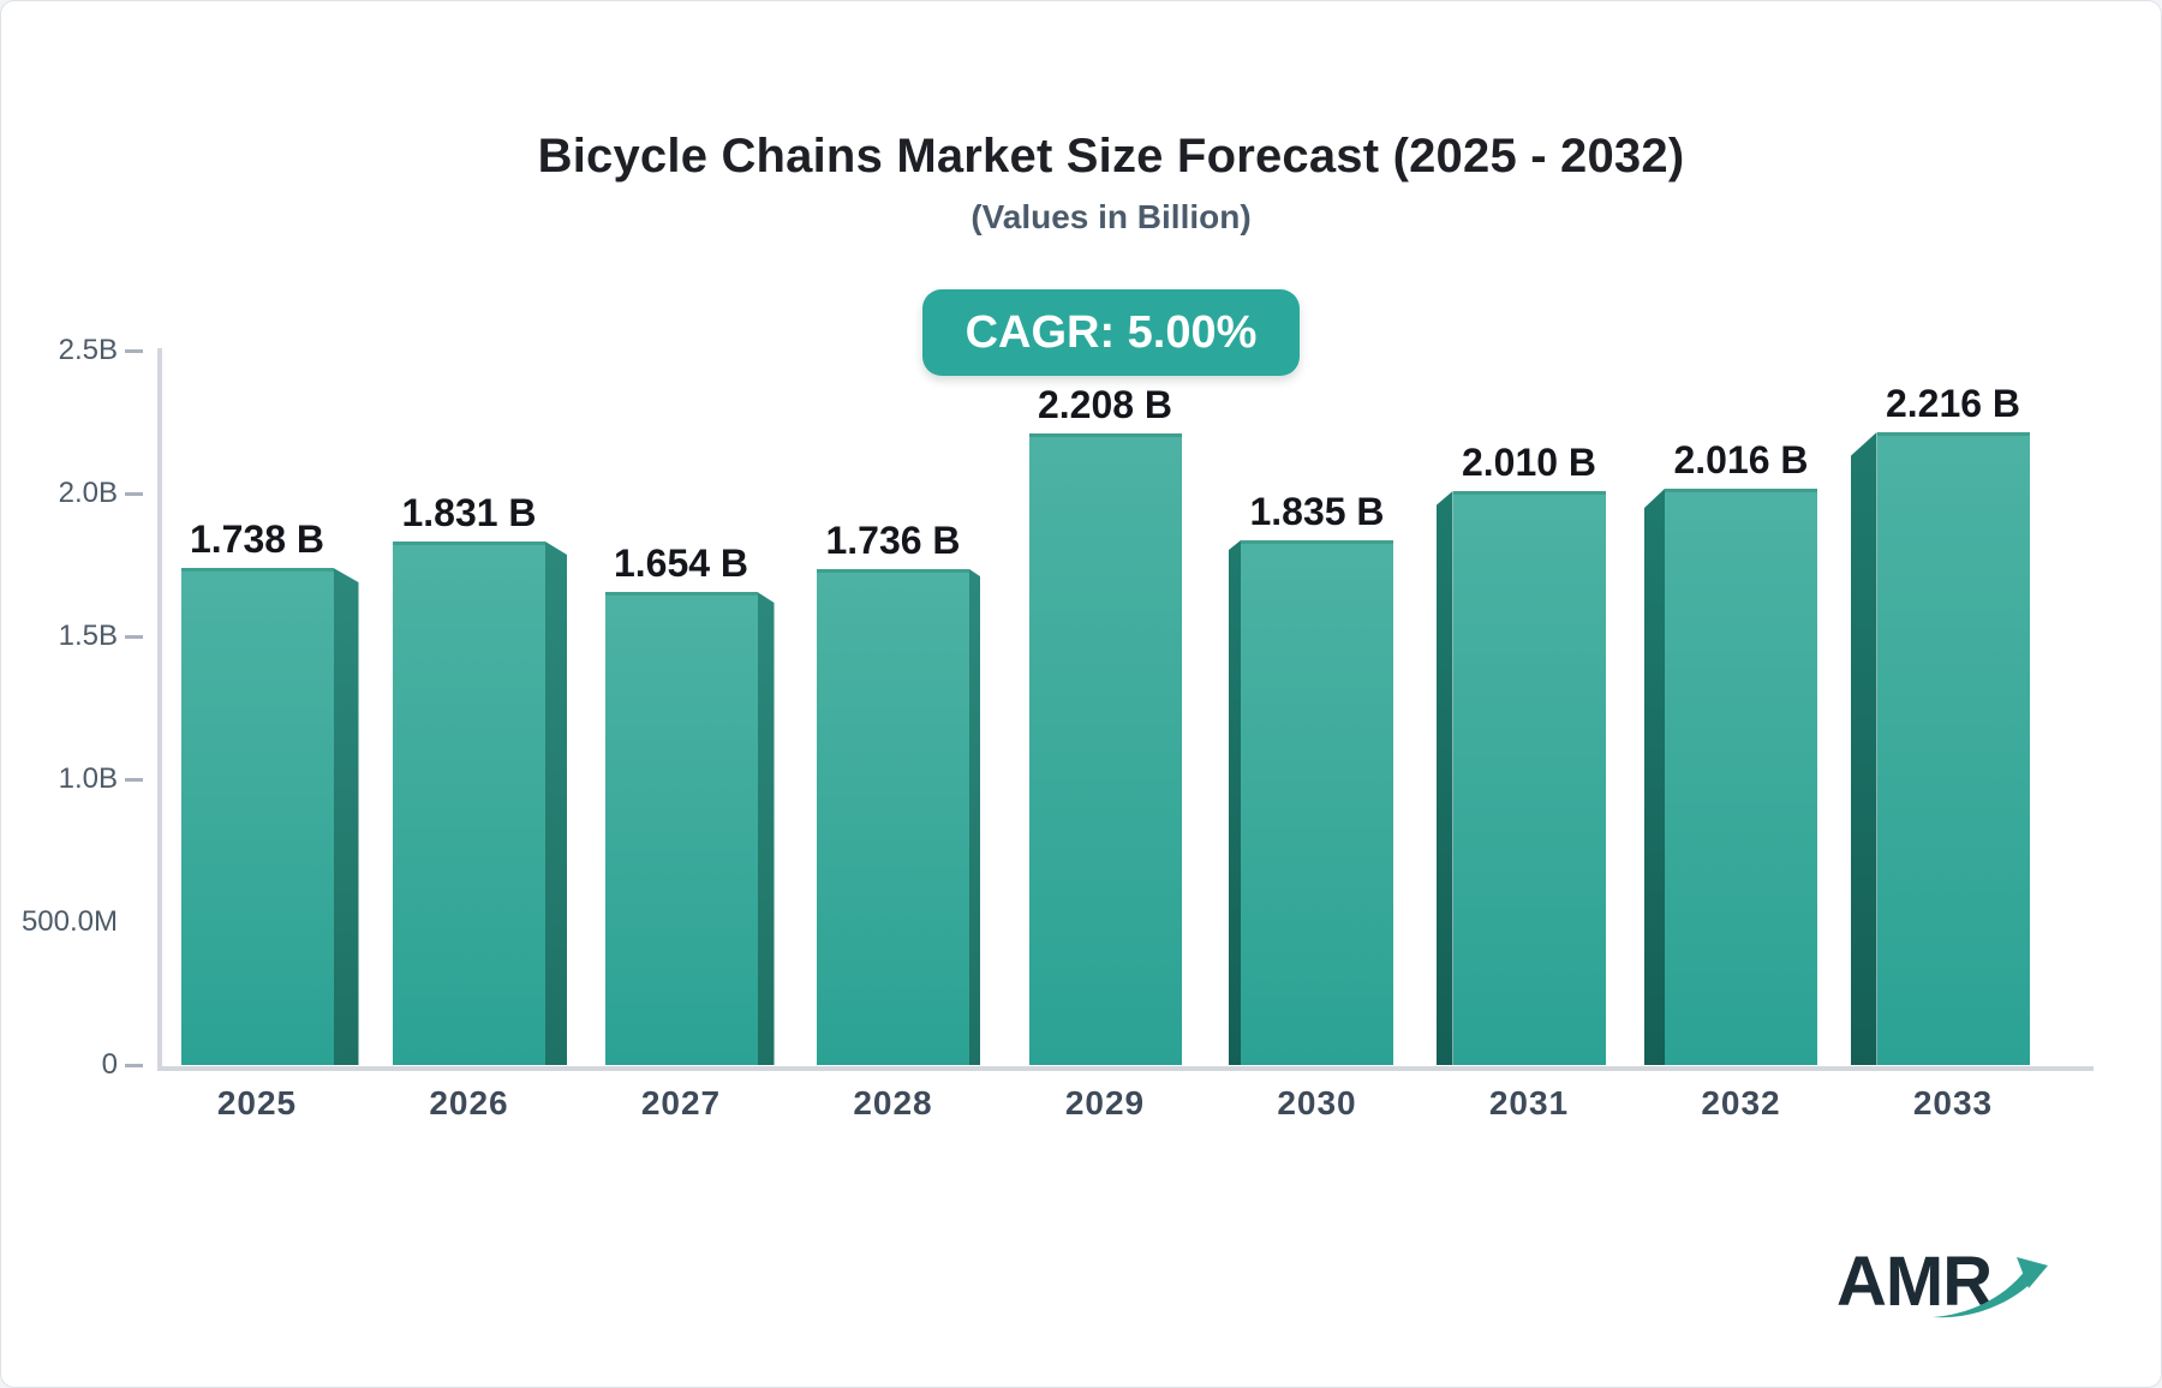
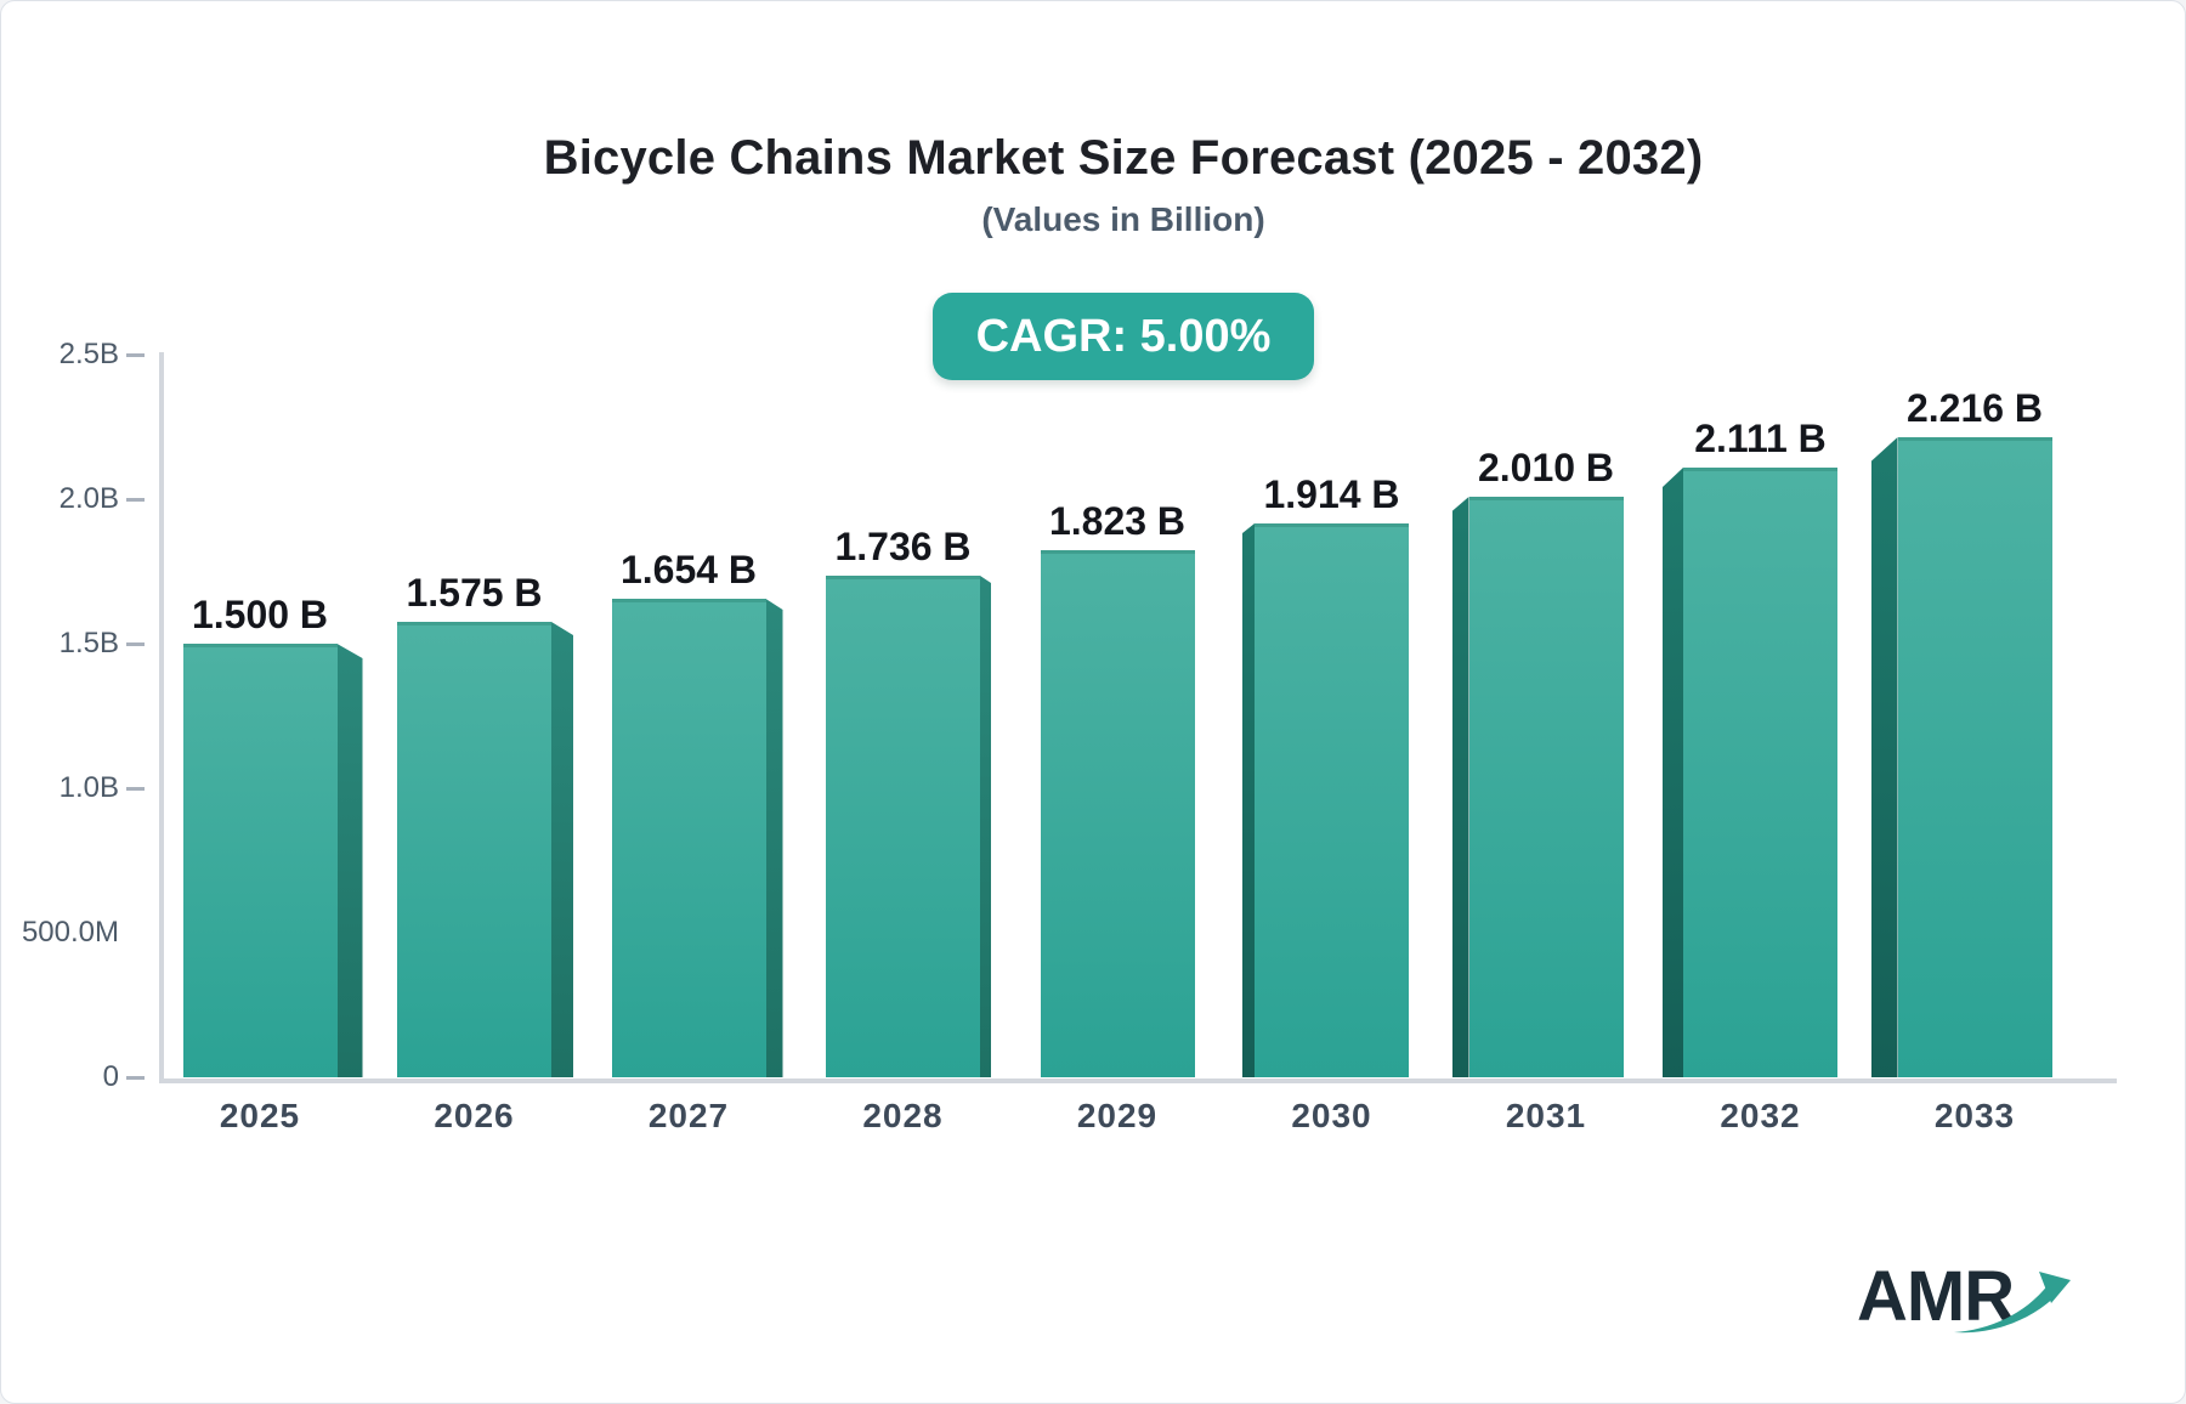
2025: 1.738 -> 1.500
2026: 1.831 -> 1.575
2029: 2.208 -> 1.823
2030: 1.835 -> 1.914
2032: 2.016 -> 2.111
